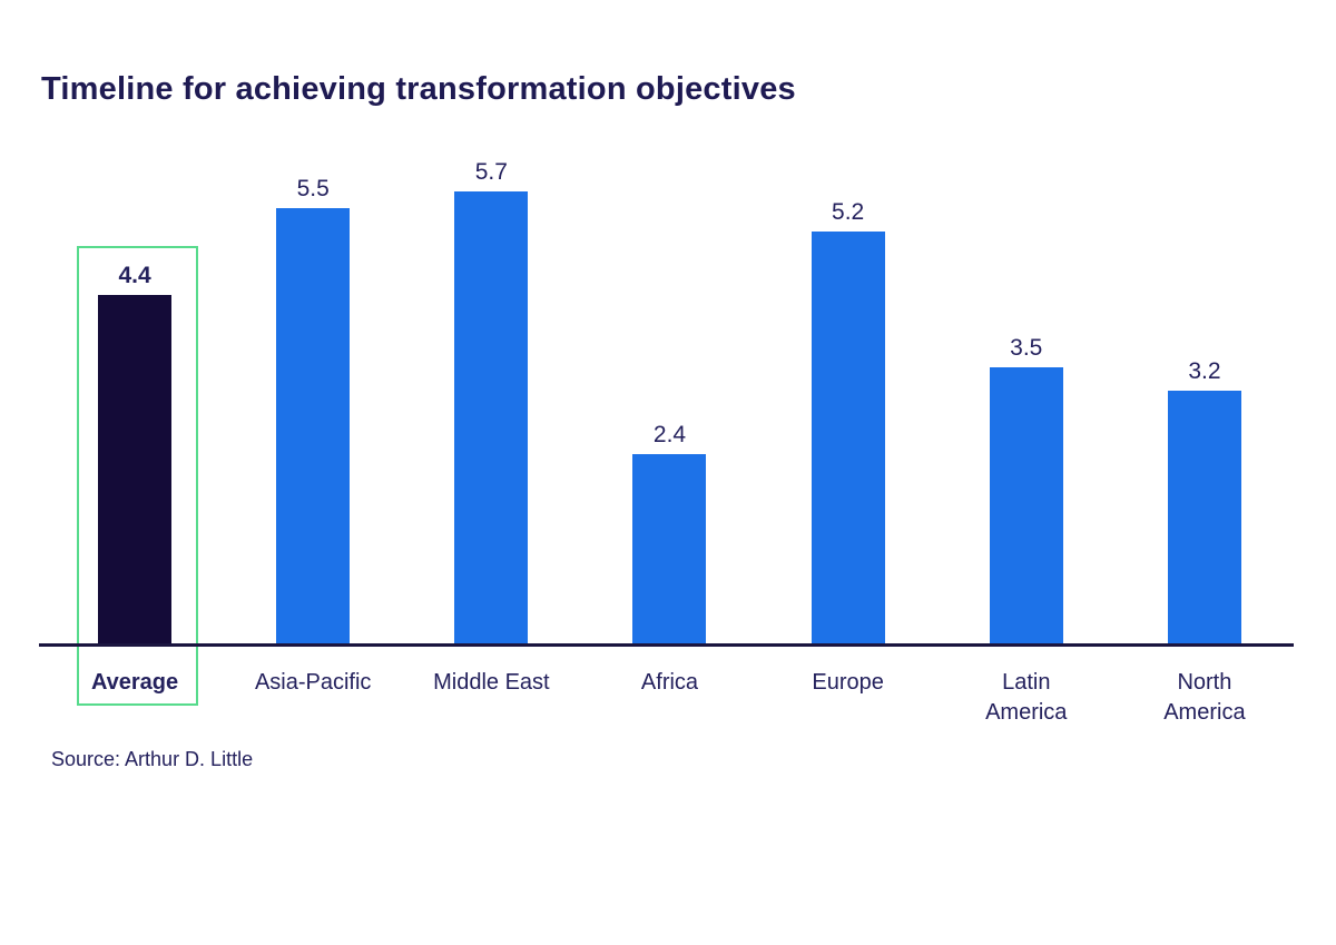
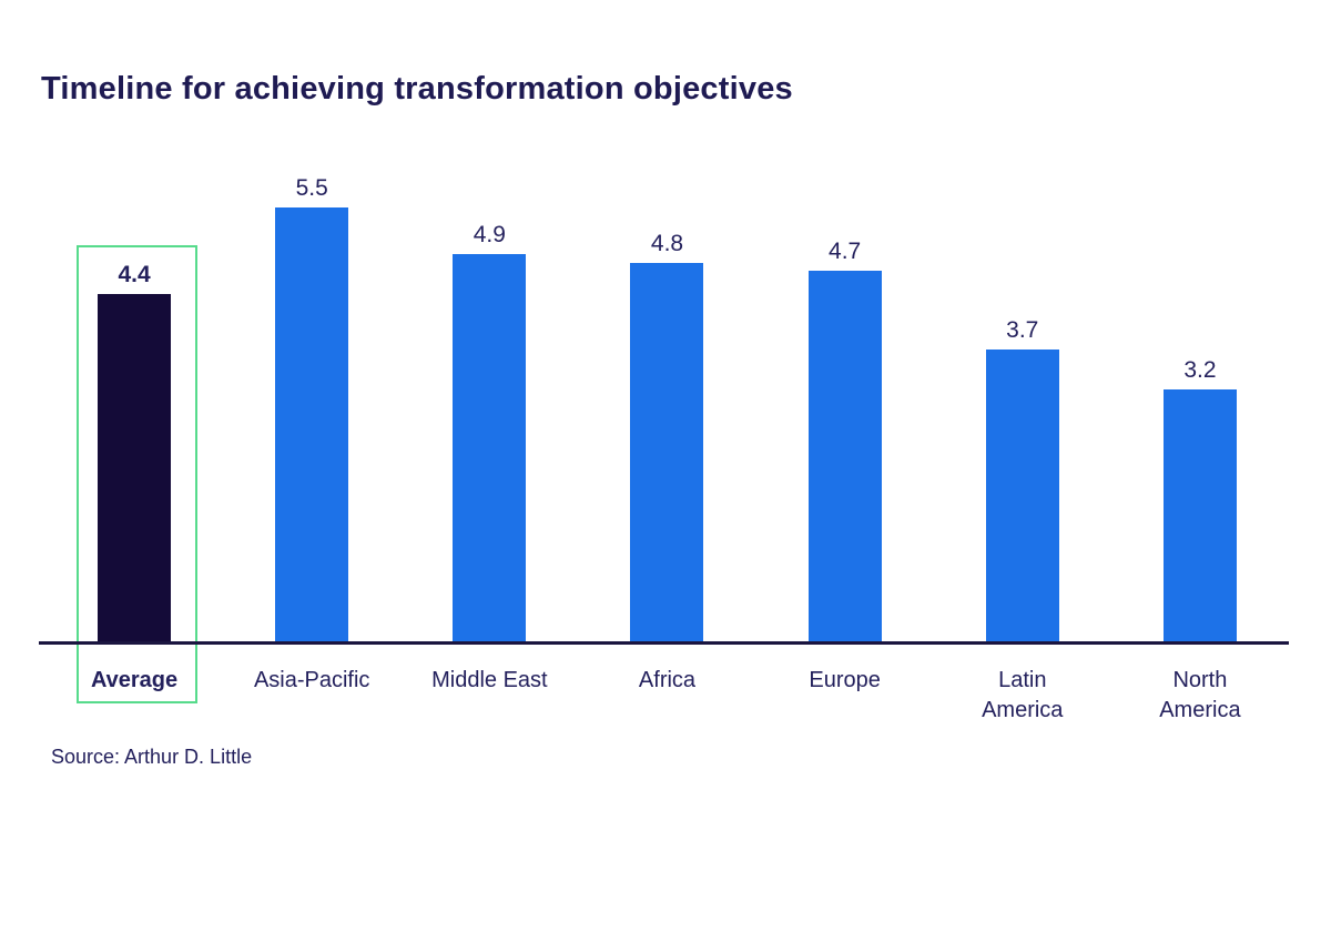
Middle East: 5.7 -> 4.9
Africa: 2.4 -> 4.8
Europe: 5.2 -> 4.7
Latin America: 3.5 -> 3.7
